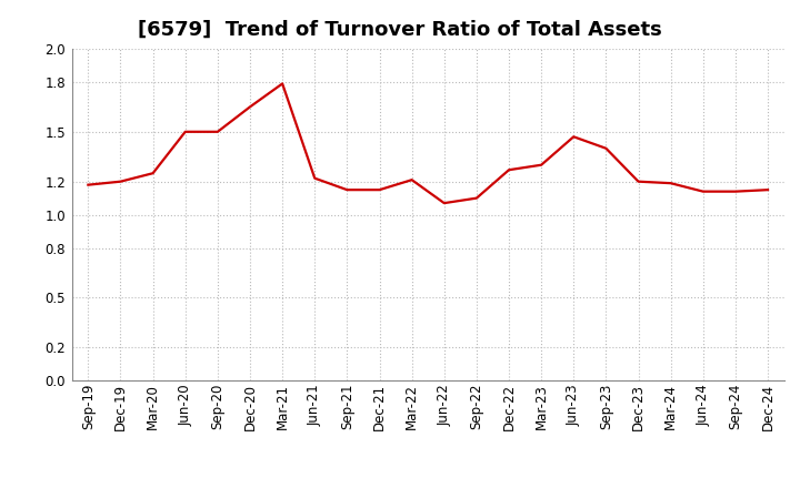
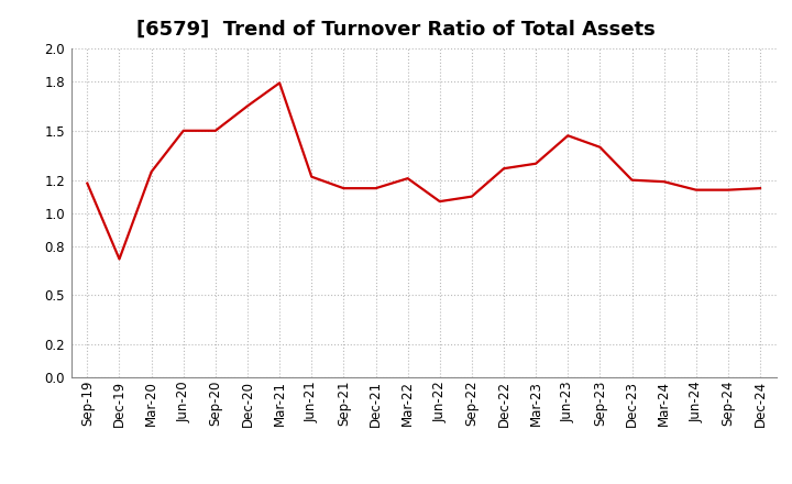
Dec-19: 1.20 -> 0.72
